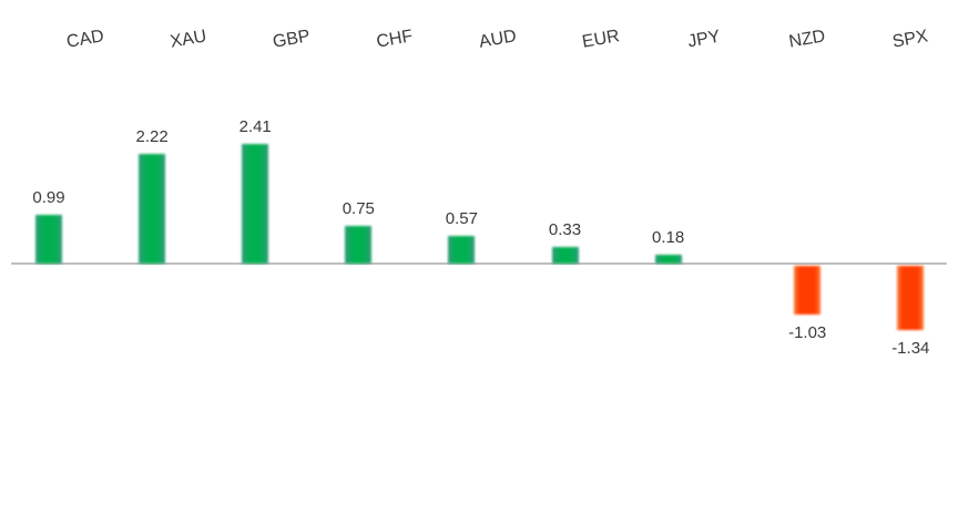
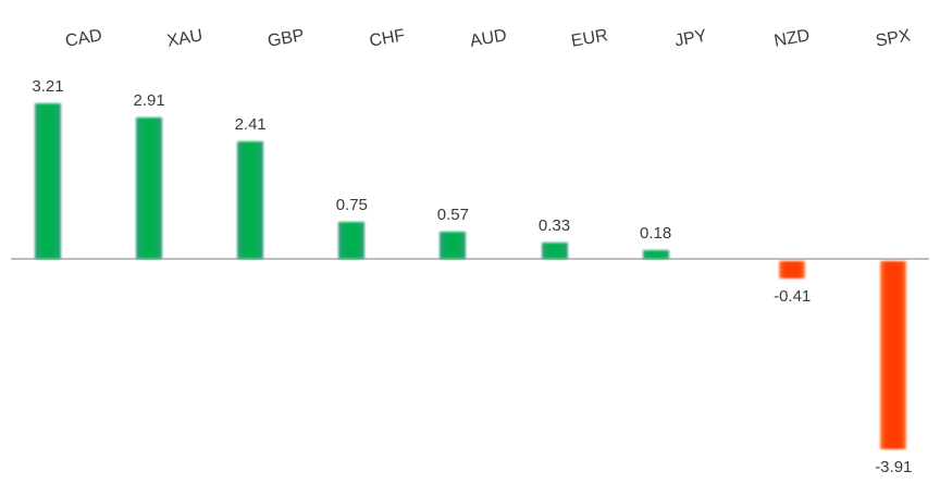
CAD: 0.99 -> 3.21
XAU: 2.22 -> 2.91
NZD: -1.03 -> -0.41
SPX: -1.34 -> -3.91
